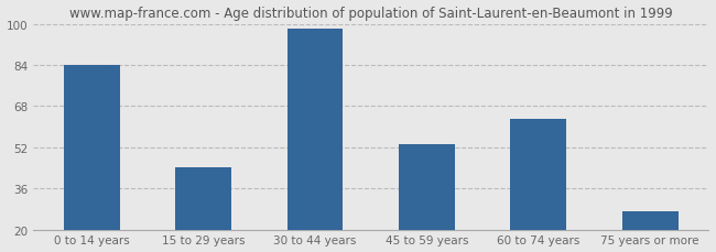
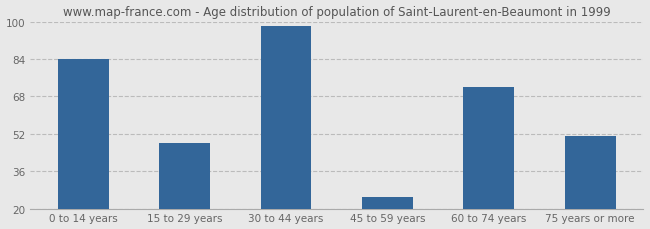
15 to 29 years: 44 -> 48
45 to 59 years: 53 -> 25
60 to 74 years: 63 -> 72
75 years or more: 27 -> 51
